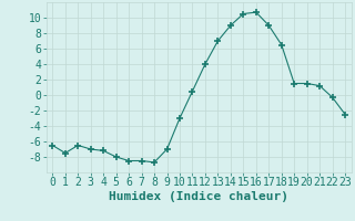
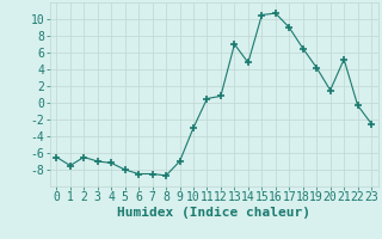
12: 4.0 -> 0.8
14: 9.0 -> 4.8
19: 1.5 -> 4.2
21: 1.2 -> 5.2
